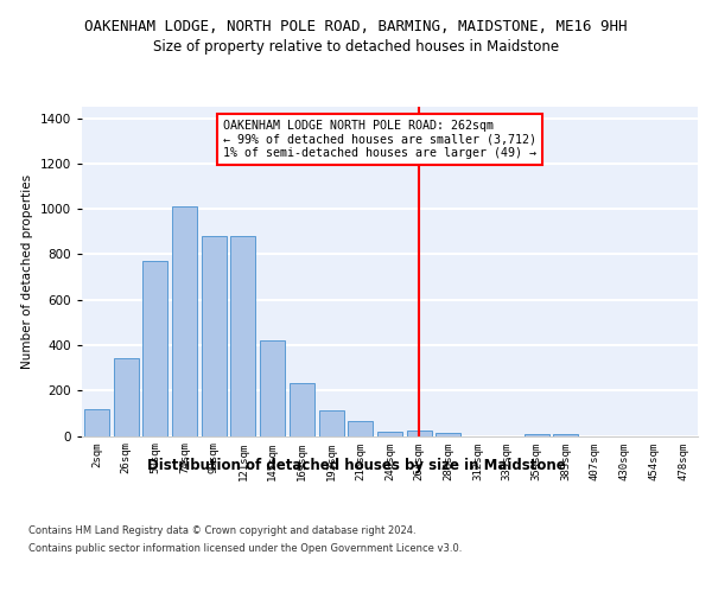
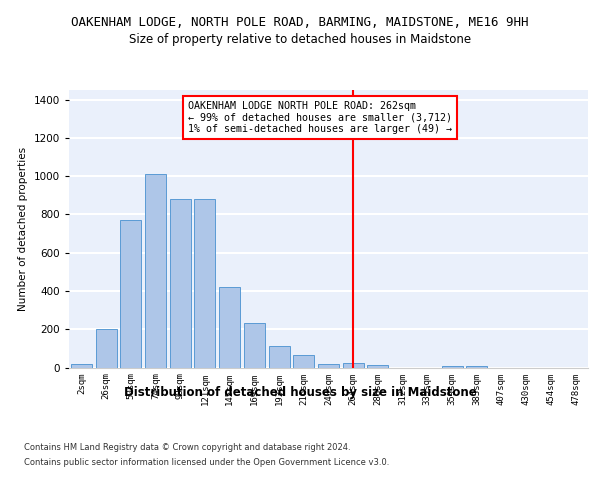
2sqm: 120 -> 20
26sqm: 340 -> 200
